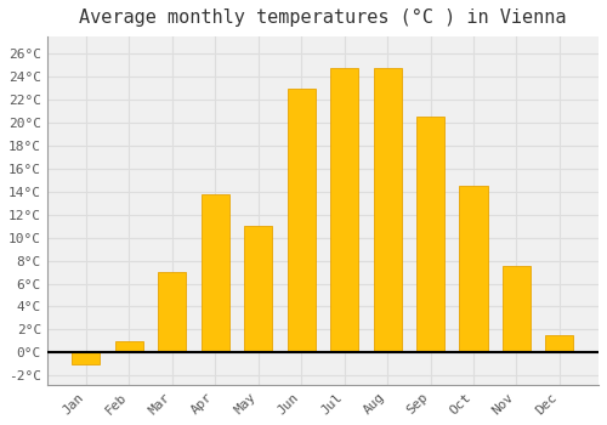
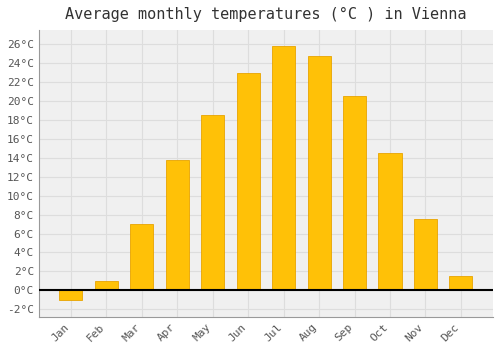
May: 11.0°C -> 18.5°C
Jul: 24.8°C -> 25.8°C
